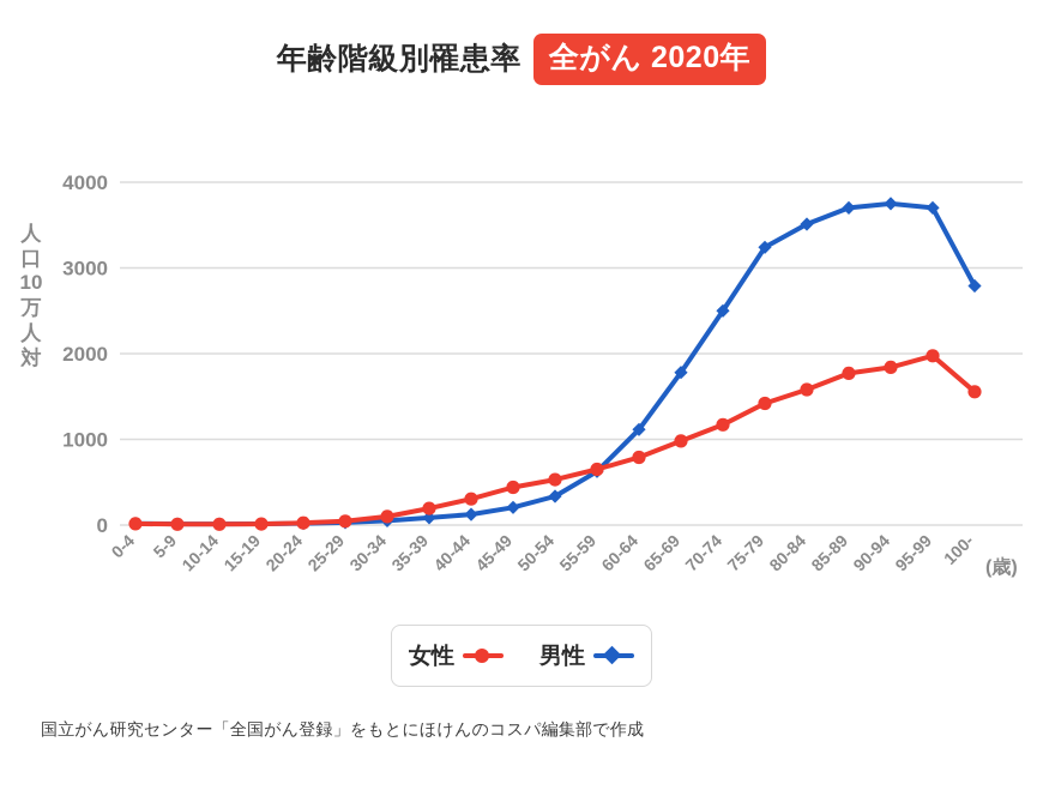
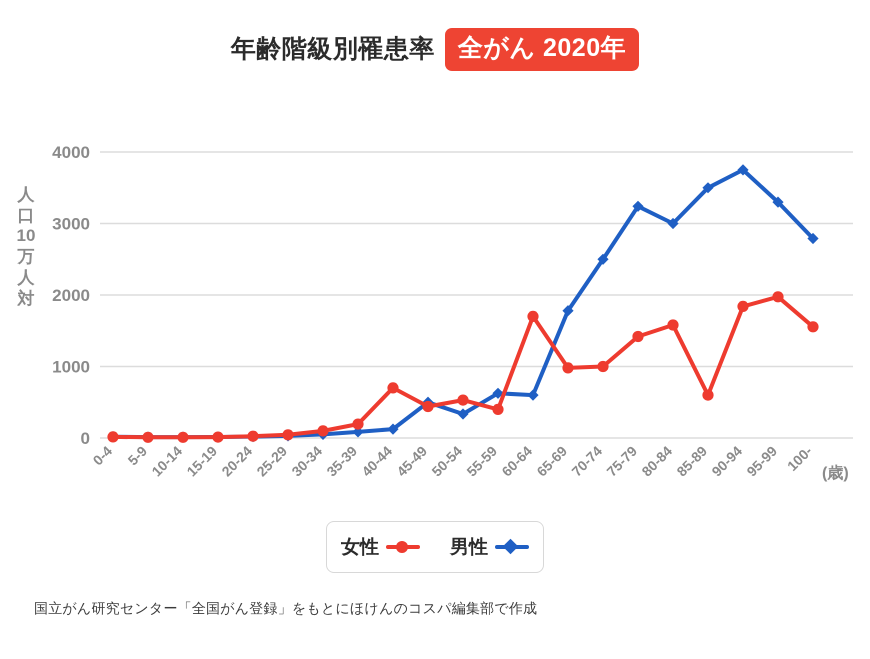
女性/40-44: 300 -> 700
男性/45-49: 200 -> 500
女性/55-59: 600 -> 400
女性/60-64: 800 -> 1700
男性/60-64: 1100 -> 600
女性/70-74: 1200 -> 1000
男性/80-84: 3500 -> 3000
女性/85-89: 1800 -> 600
男性/85-89: 3700 -> 3500
男性/95-99: 3700 -> 3300
